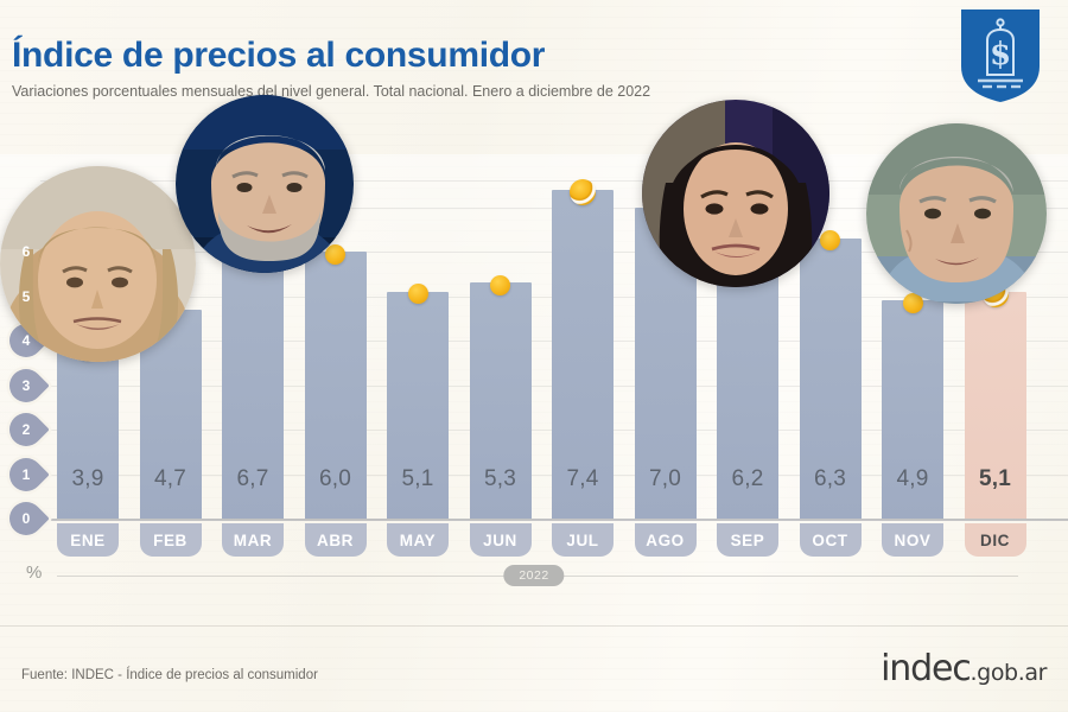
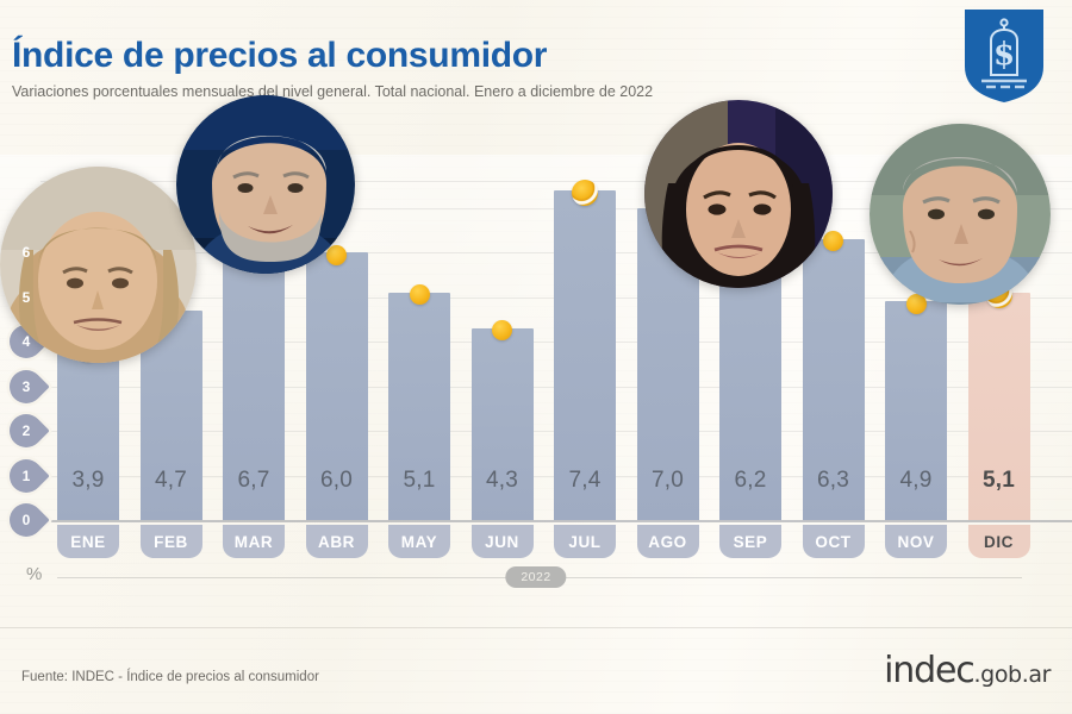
JUN: 5,3 -> 4,3
